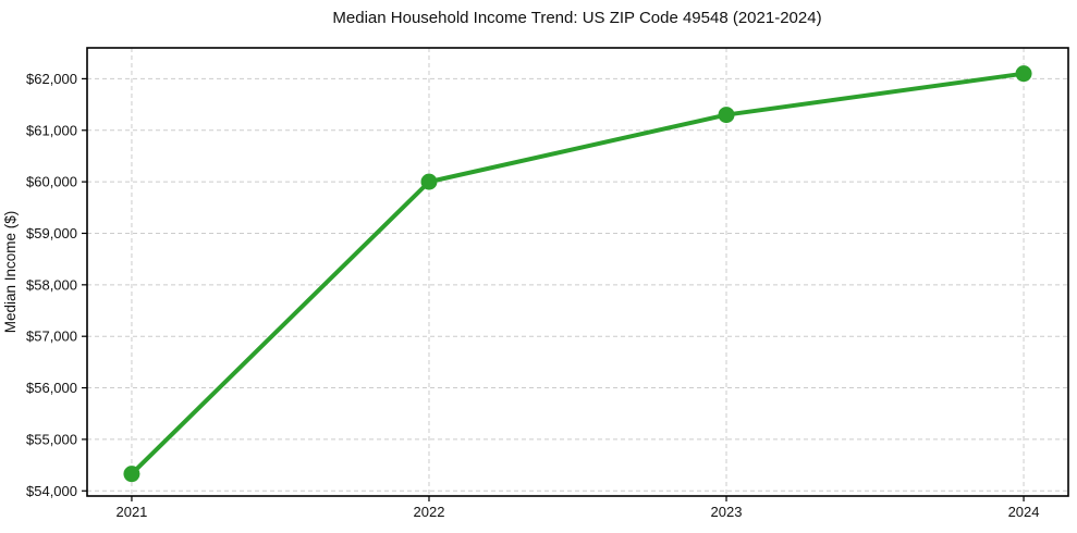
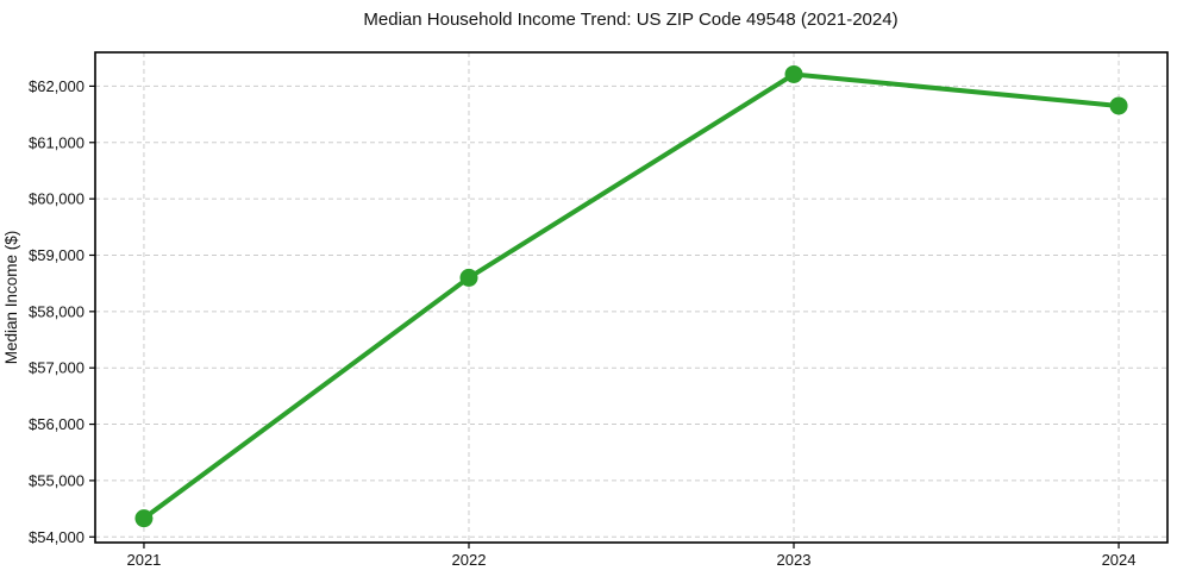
2022: $60000 -> $58600
2023: $61300 -> $62200
2024: $62100 -> $61600
